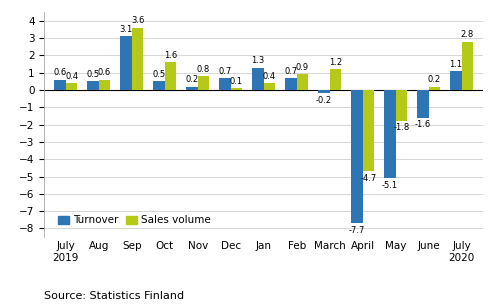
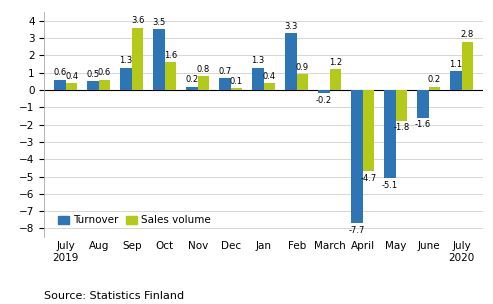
Turnover/Sep: 3.1 -> 1.3
Turnover/Oct: 0.5 -> 3.5
Turnover/Feb: 0.7 -> 3.3
